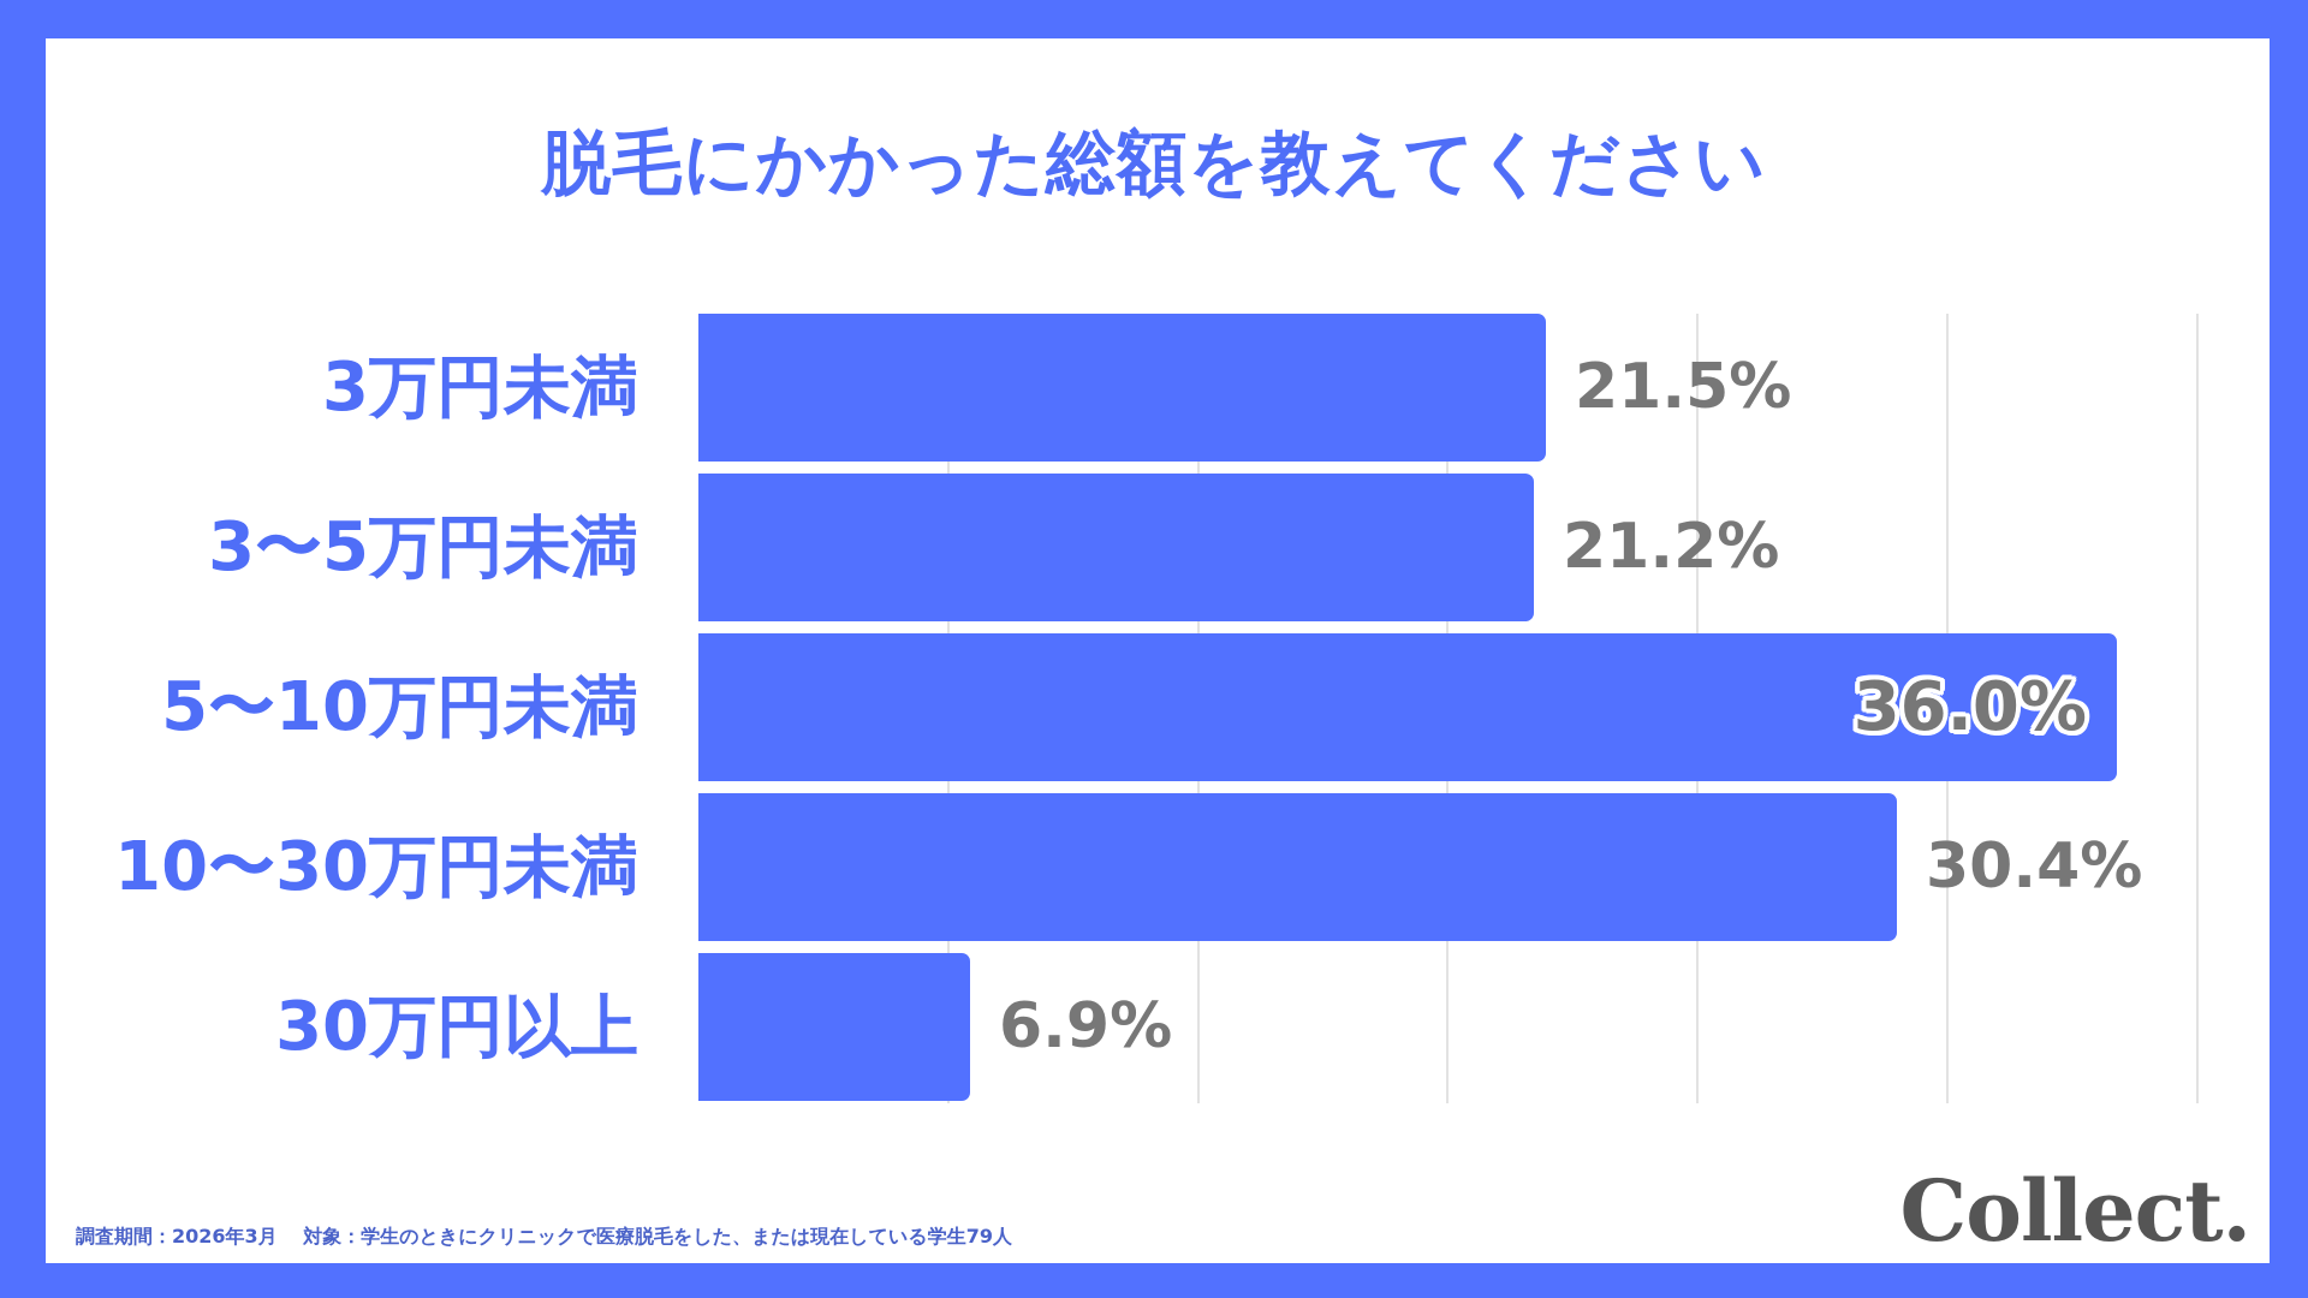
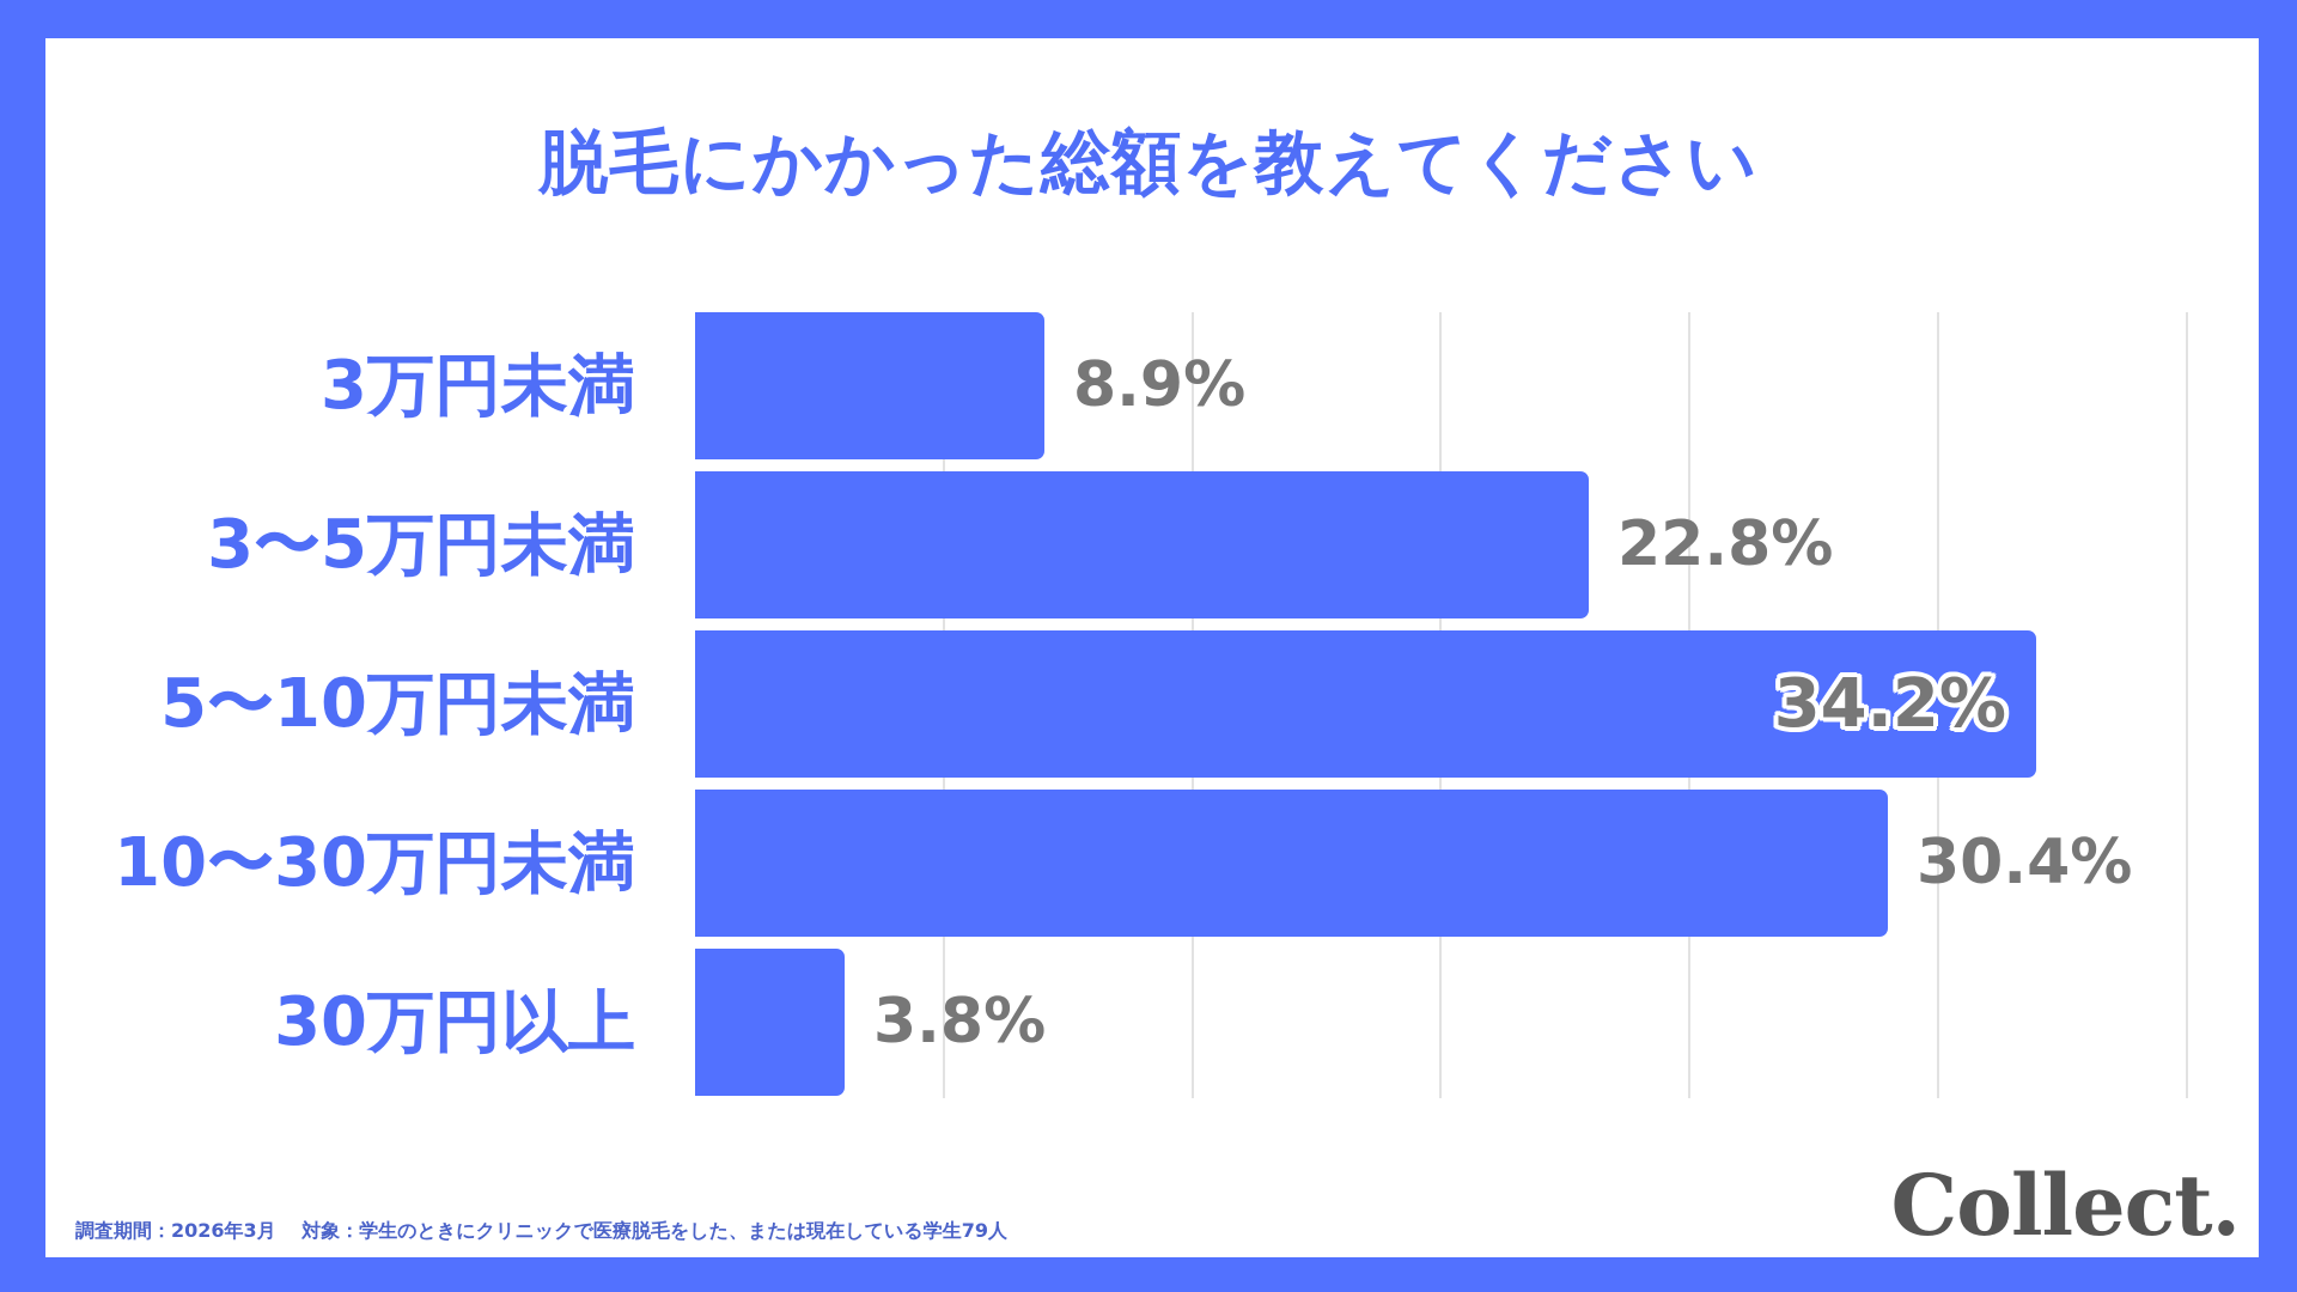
3万円未満: 21.5% -> 8.9%
3〜5万円未満: 21.2% -> 22.8%
5〜10万円未満: 36.0% -> 34.2%
30万円以上: 6.9% -> 3.8%
